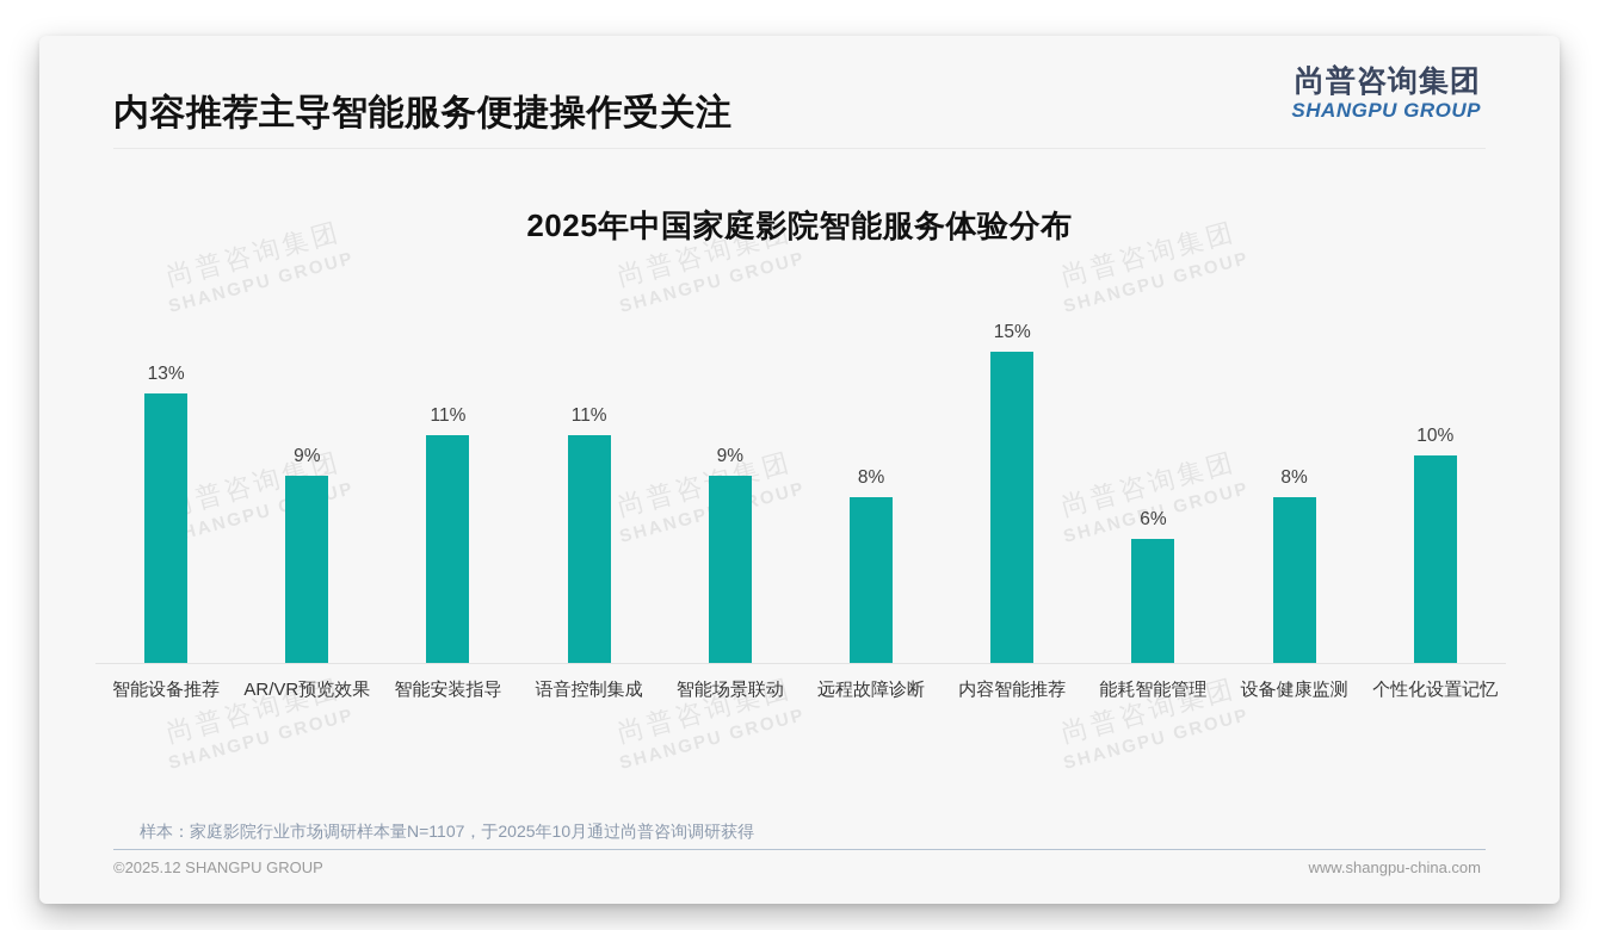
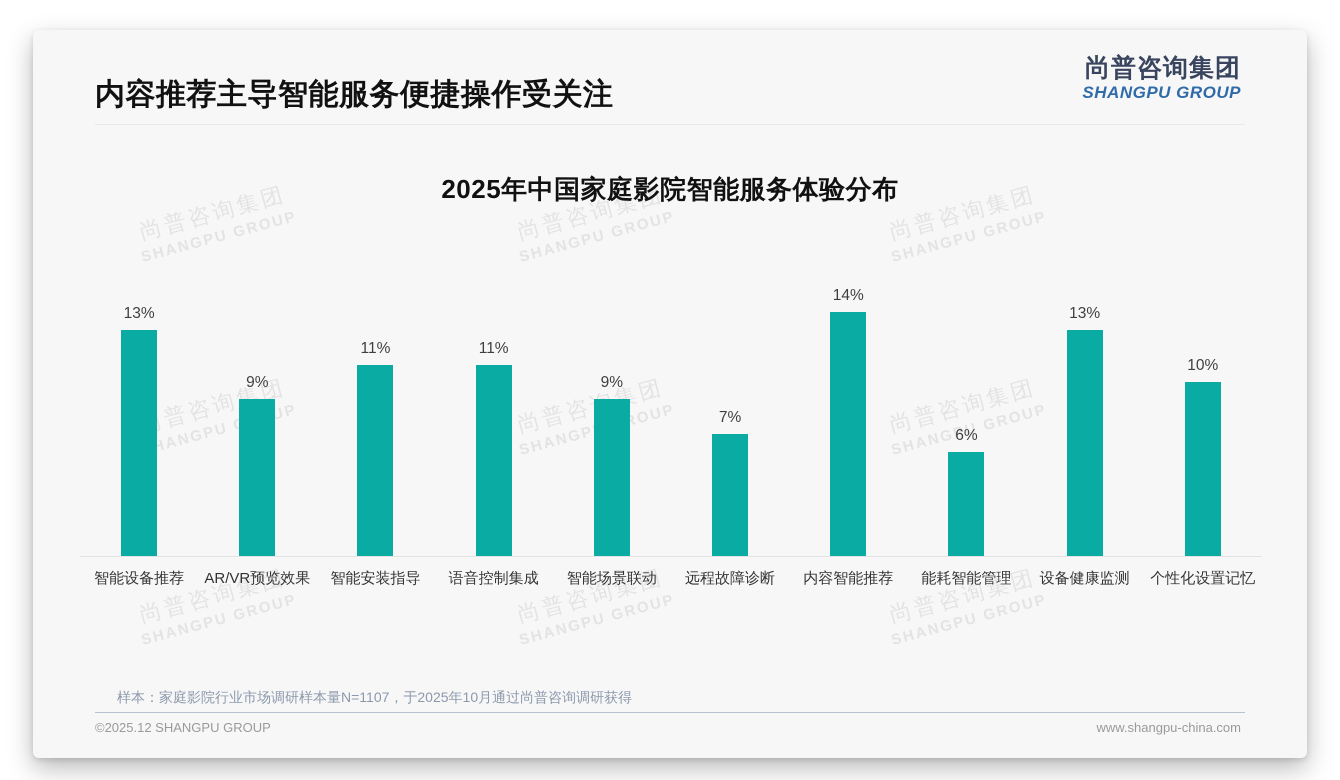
远程故障诊断: 8% -> 7%
内容智能推荐: 15% -> 14%
设备健康监测: 8% -> 13%
